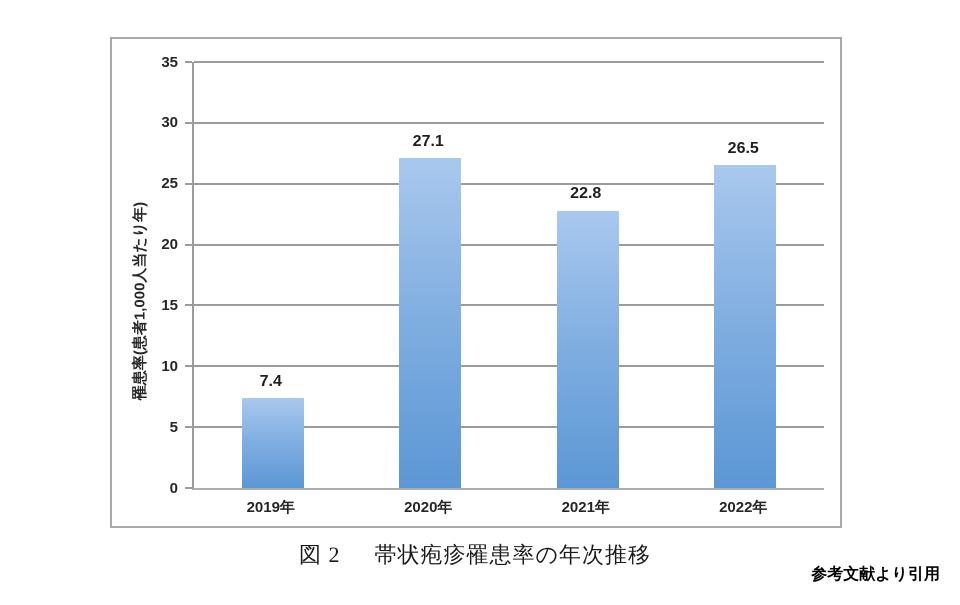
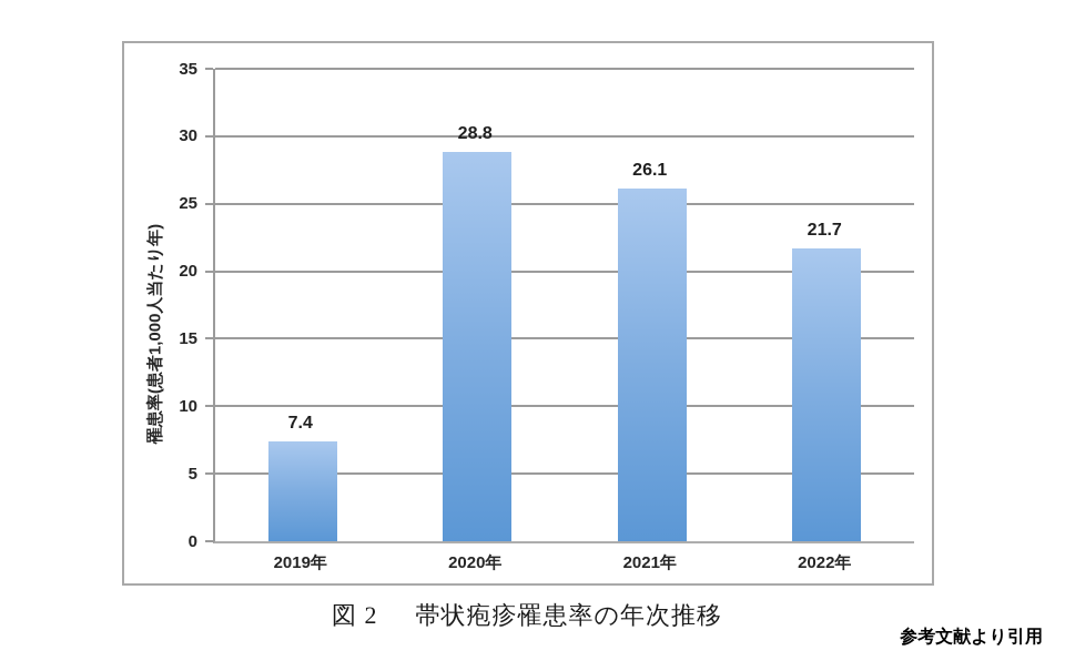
2020年: 27.1 -> 28.8
2021年: 22.8 -> 26.1
2022年: 26.5 -> 21.7
